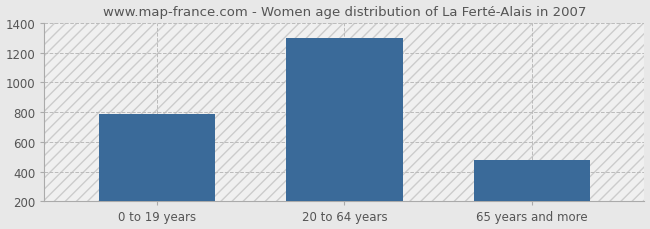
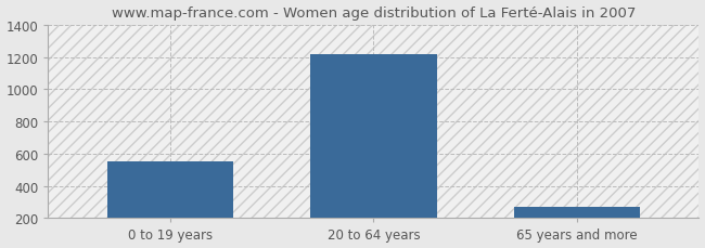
0 to 19 years: 790 -> 550
20 to 64 years: 1300 -> 1220
65 years and more: 480 -> 270
